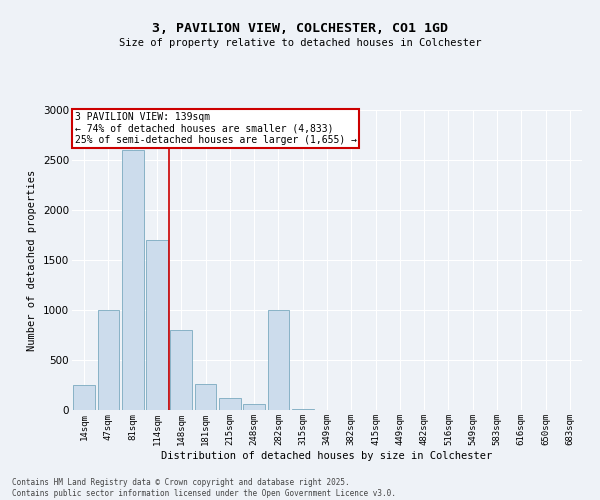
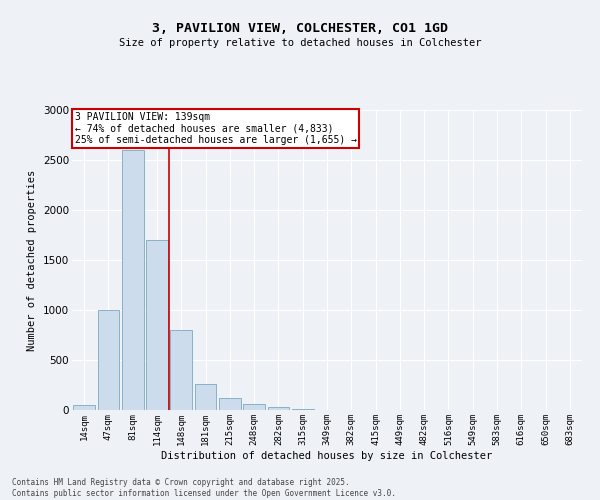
14sqm: 250 -> 60
282sqm: 1000 -> 30
